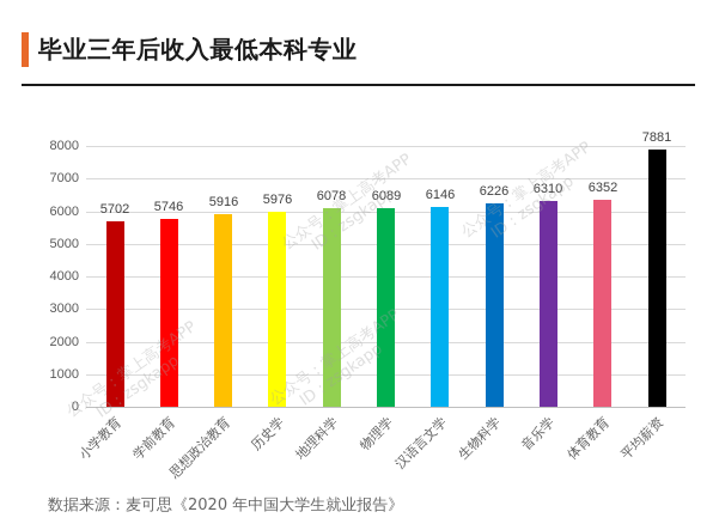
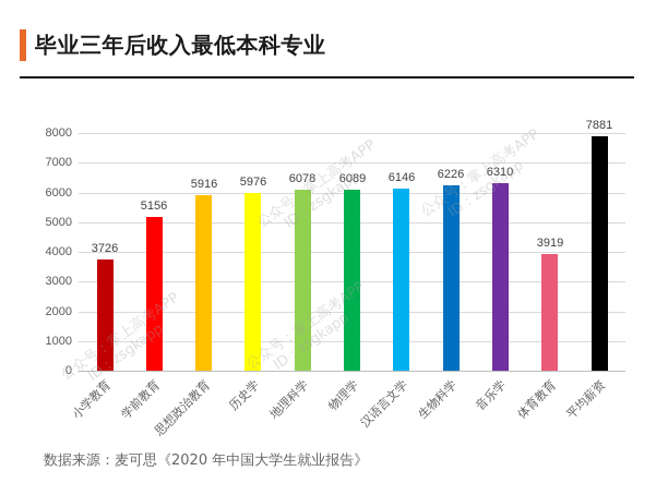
小学教育: 5702 -> 3726
学前教育: 5746 -> 5156
体育教育: 6352 -> 3919
